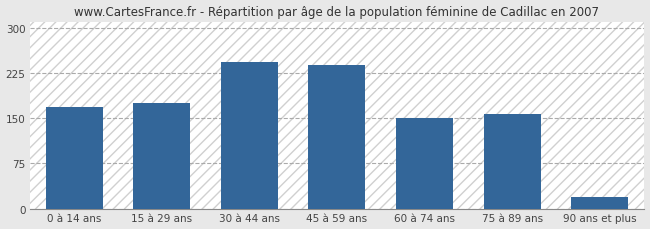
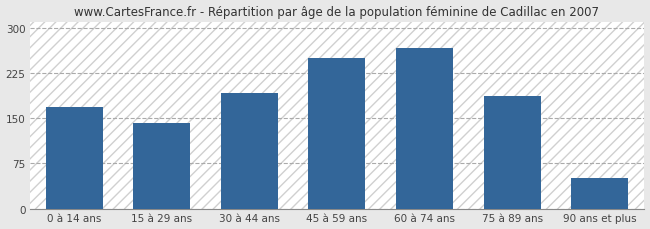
15 à 29 ans: 175 -> 142
30 à 44 ans: 243 -> 192
45 à 59 ans: 238 -> 250
60 à 74 ans: 150 -> 266
75 à 89 ans: 156 -> 186
90 ans et plus: 20 -> 50
